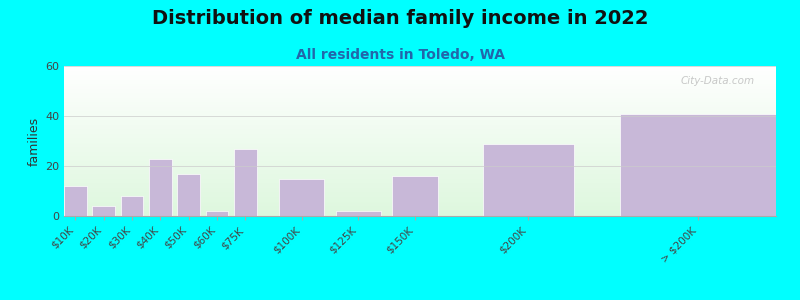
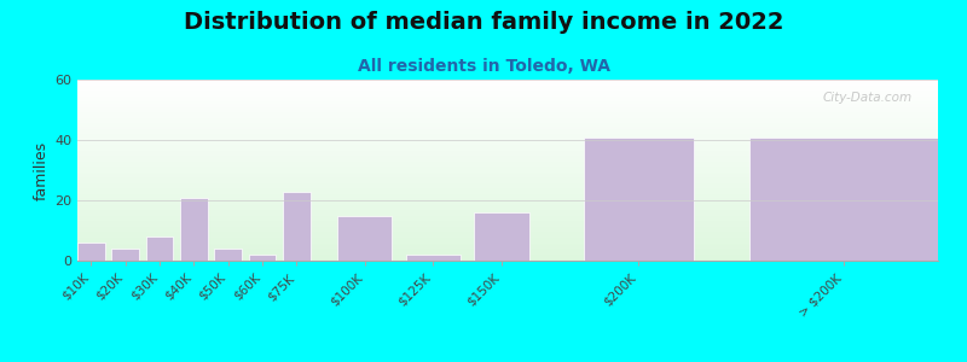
$10K: 12 -> 6
$40K: 23 -> 21
$50K: 17 -> 4
$75K: 27 -> 23
$200K: 29 -> 41
